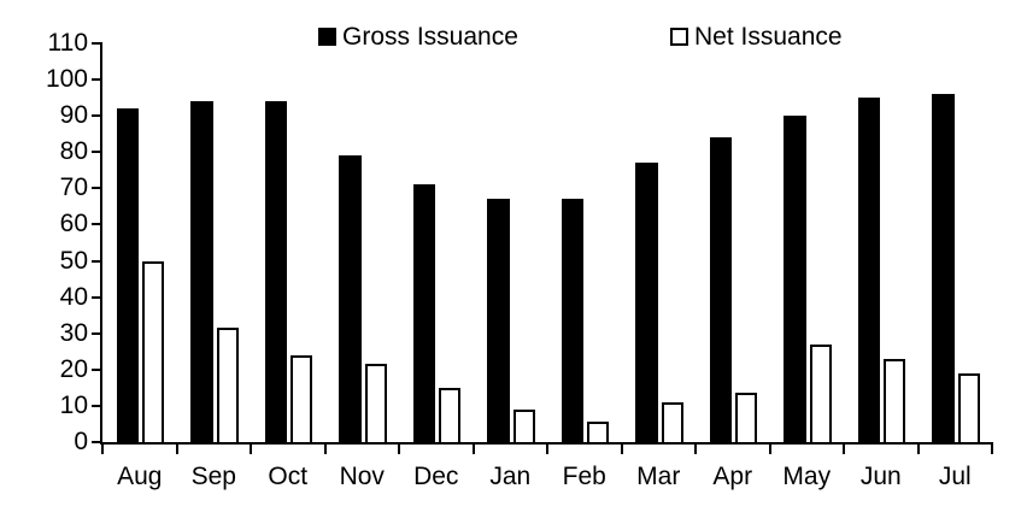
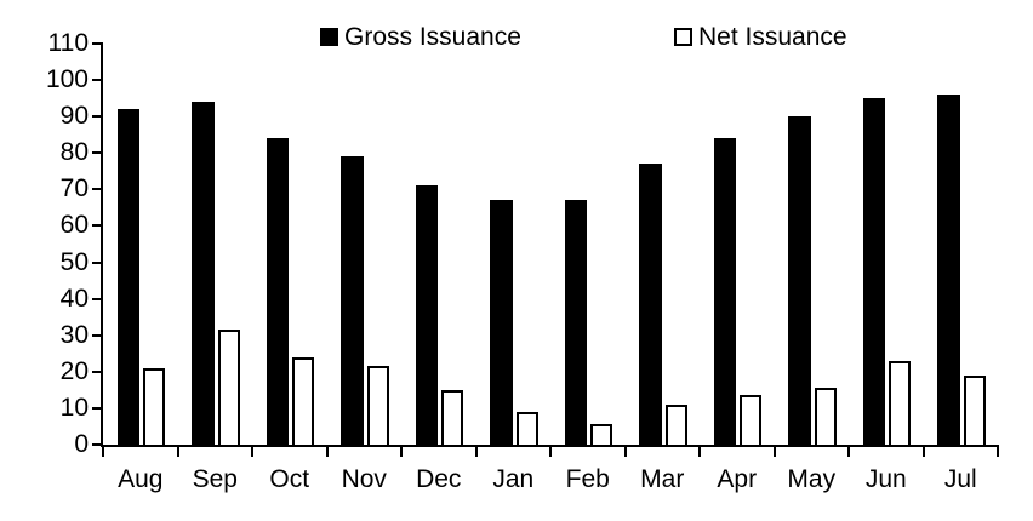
Net Issuance/Aug: 50 -> 21
Gross Issuance/Oct: 94 -> 84
Net Issuance/May: 27 -> 16
